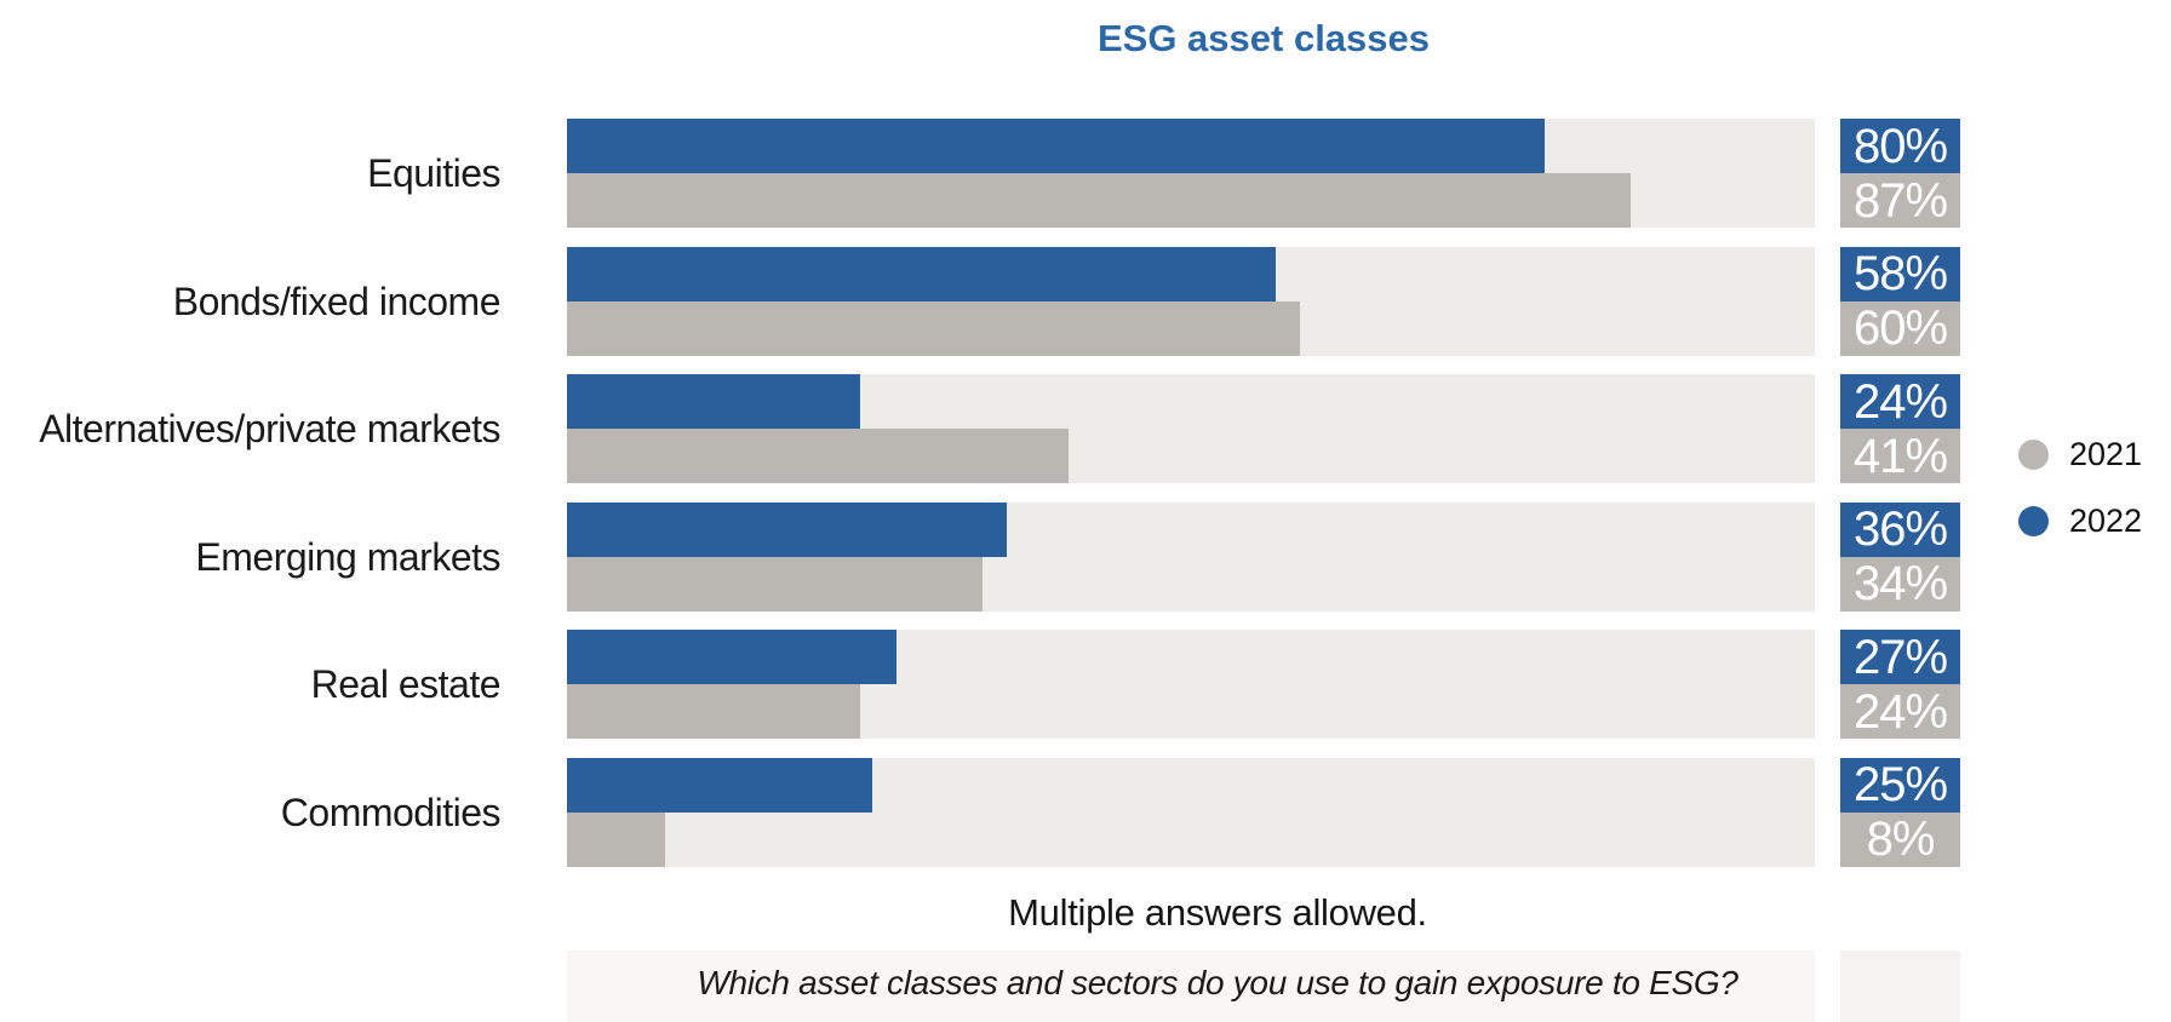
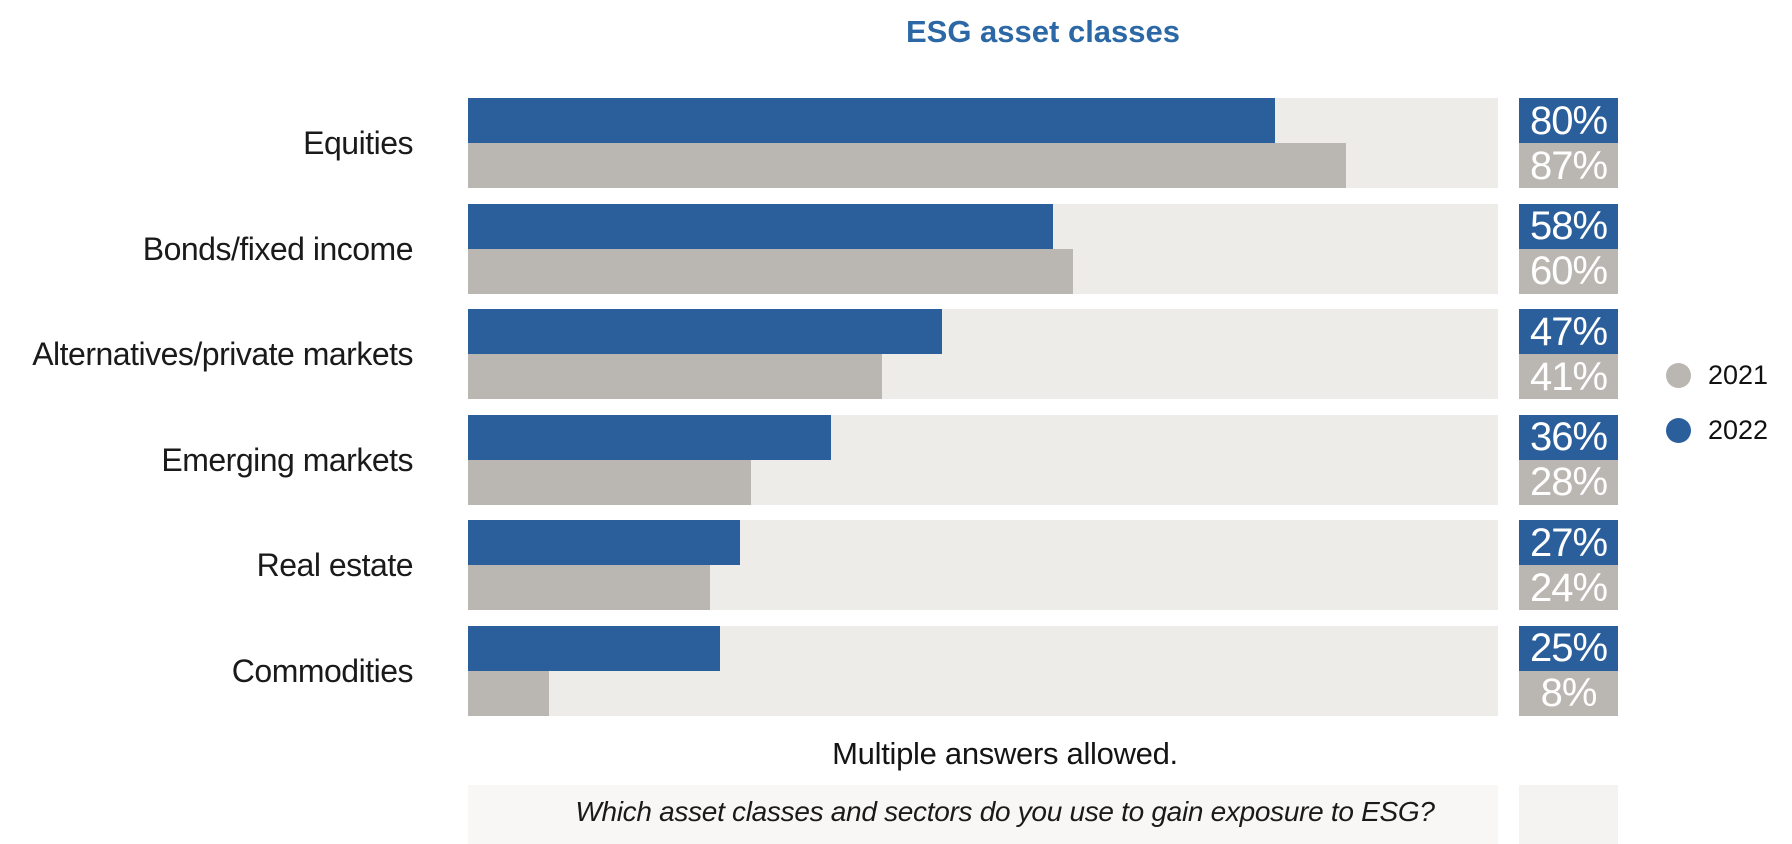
2022/Alternatives/private markets: 24% -> 47%
2021/Emerging markets: 34% -> 28%
